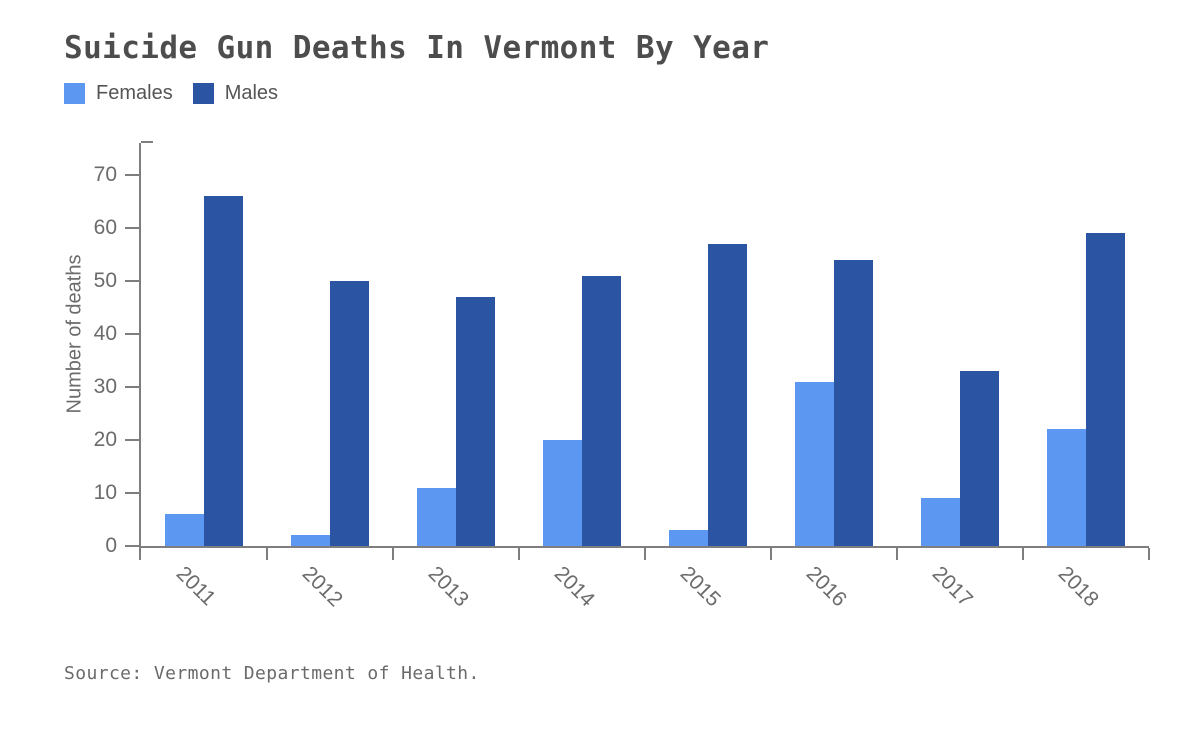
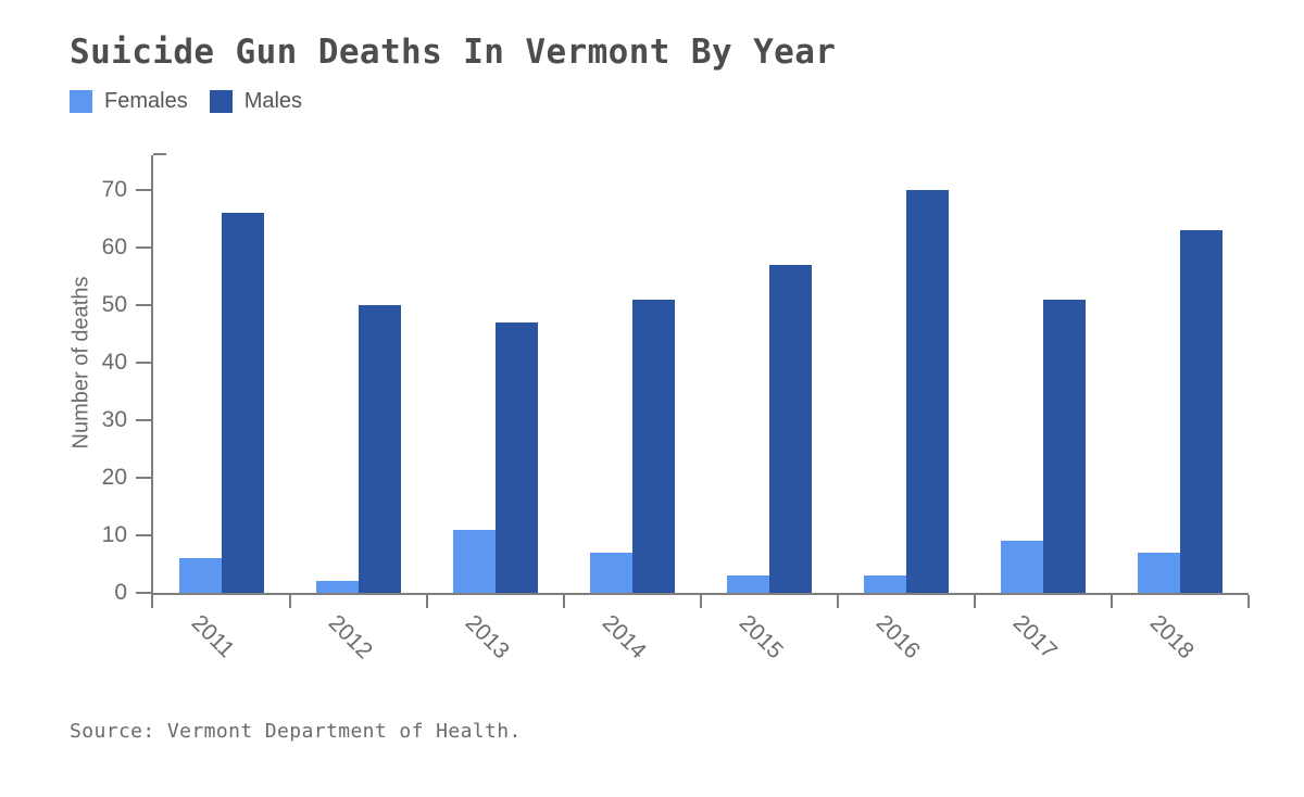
Females/2014: 20 -> 7
Females/2016: 31 -> 3
Males/2016: 54 -> 70
Males/2017: 33 -> 51
Females/2018: 22 -> 7
Males/2018: 59 -> 63
